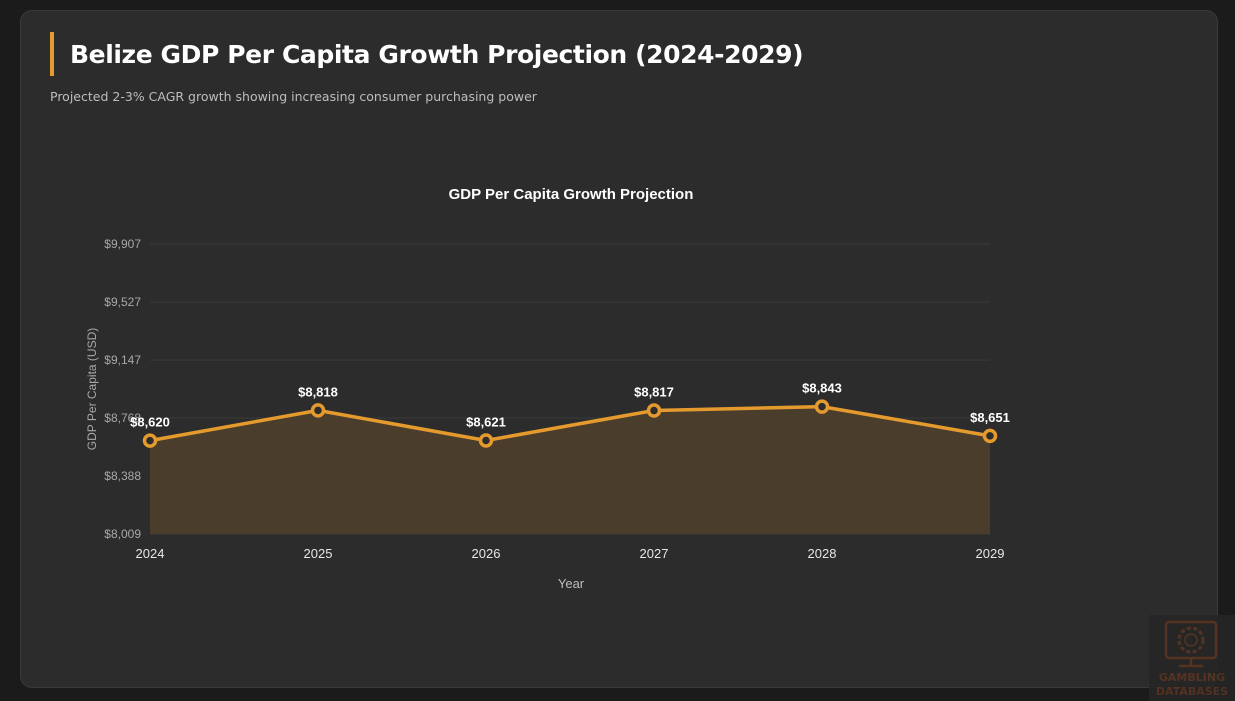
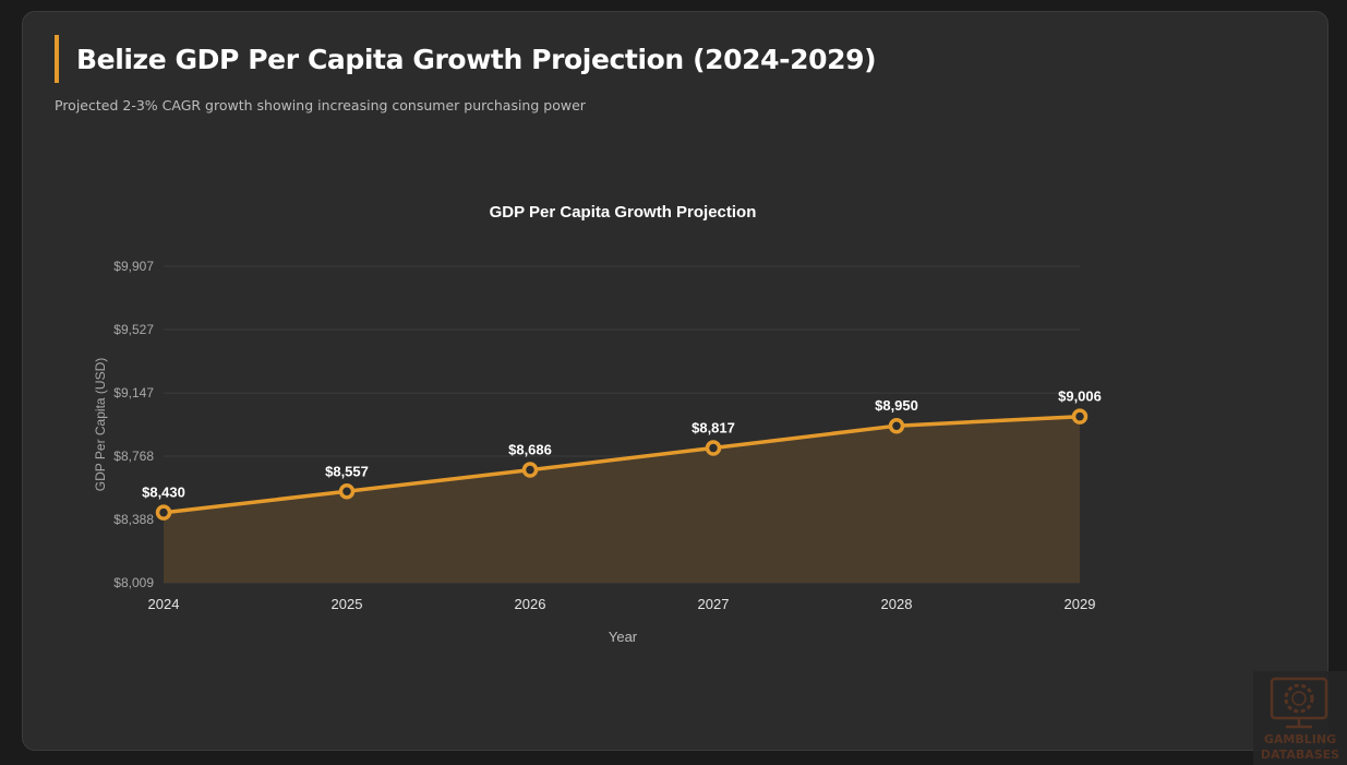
2024: $8,620 -> $8,430
2025: $8,818 -> $8,557
2026: $8,621 -> $8,686
2028: $8,843 -> $8,950
2029: $8,651 -> $9,006
